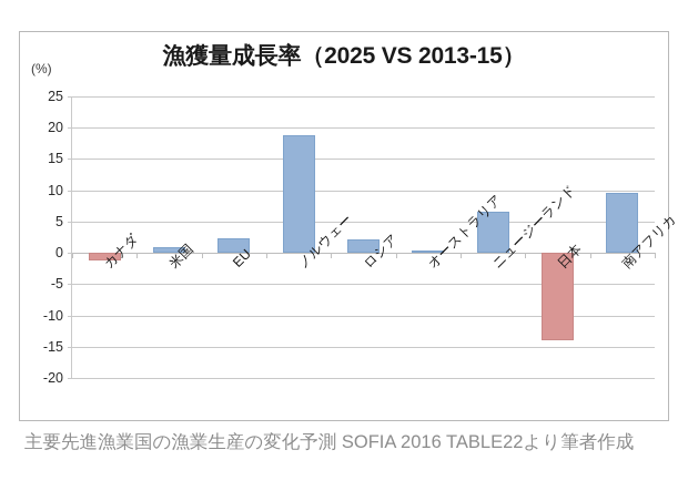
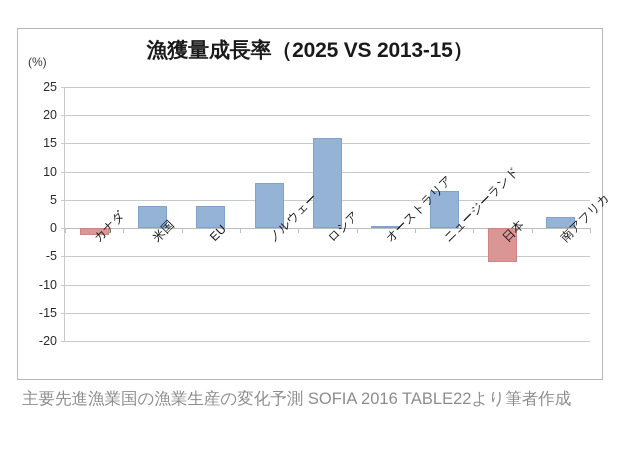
米国: 1 -> 4
EU: 2 -> 4
ノルウェー: 19 -> 8
ロシア: 2 -> 16
日本: -14 -> -6
南アフリカ: 10 -> 2
